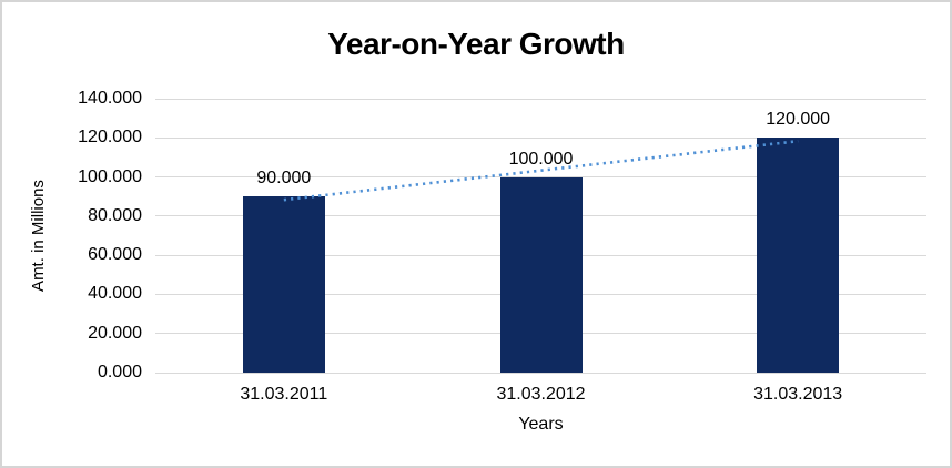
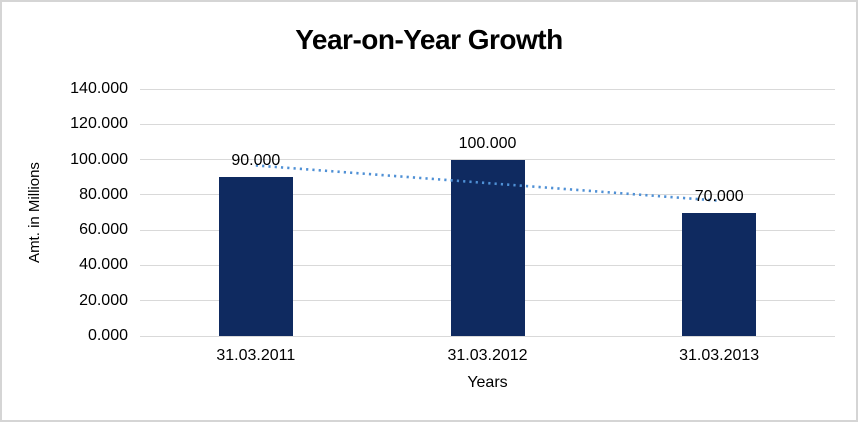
31.03.2013: 120.000 -> 70.000
